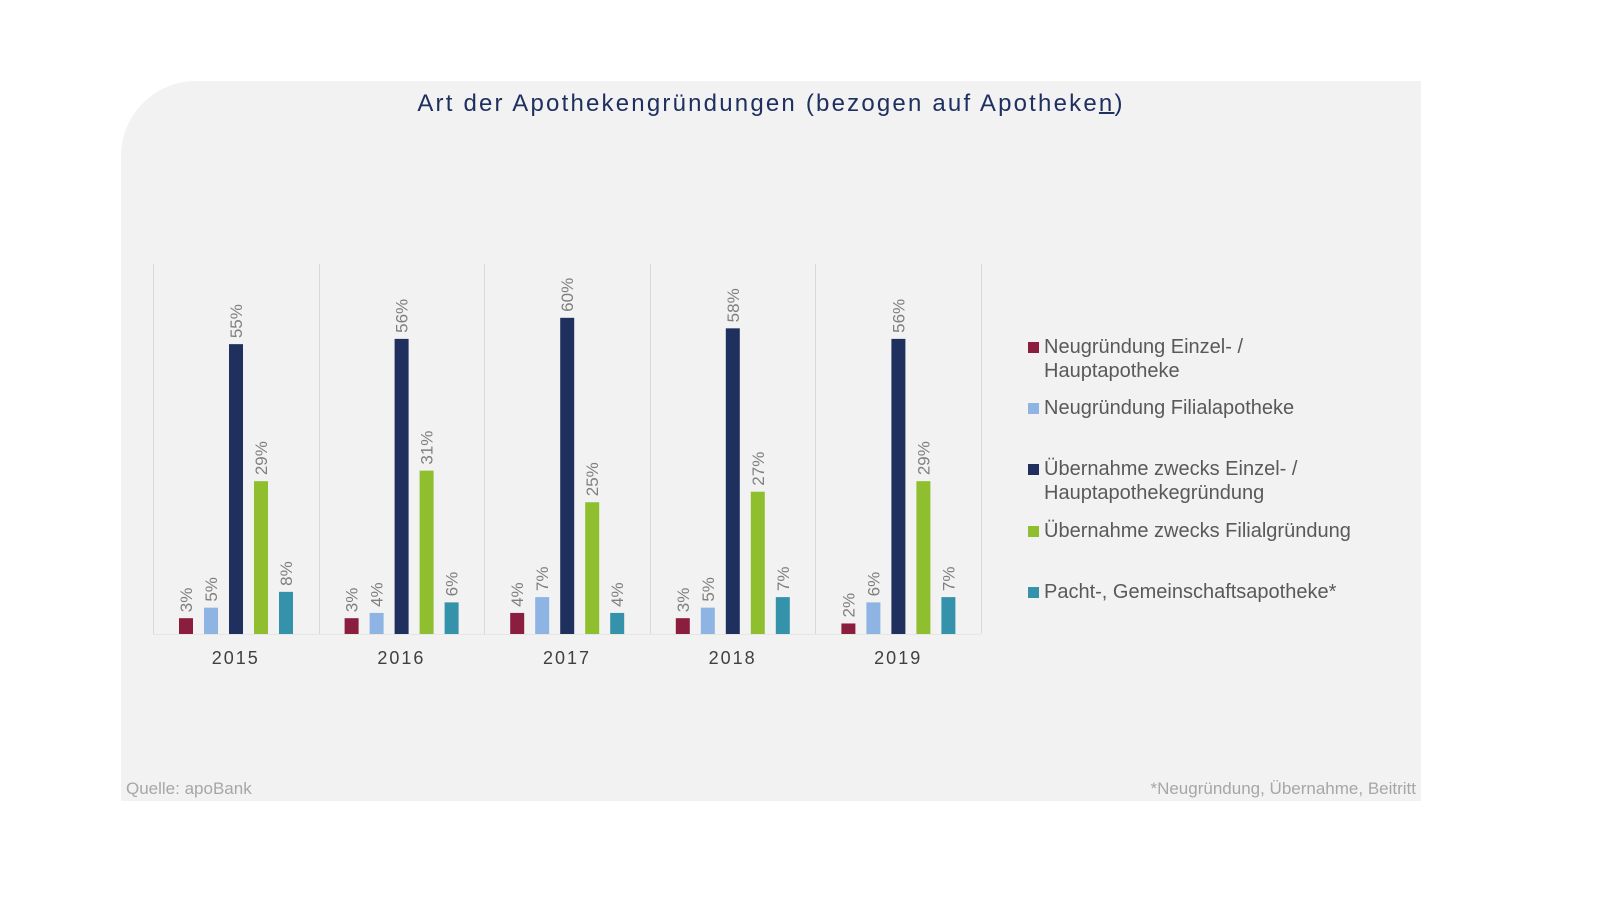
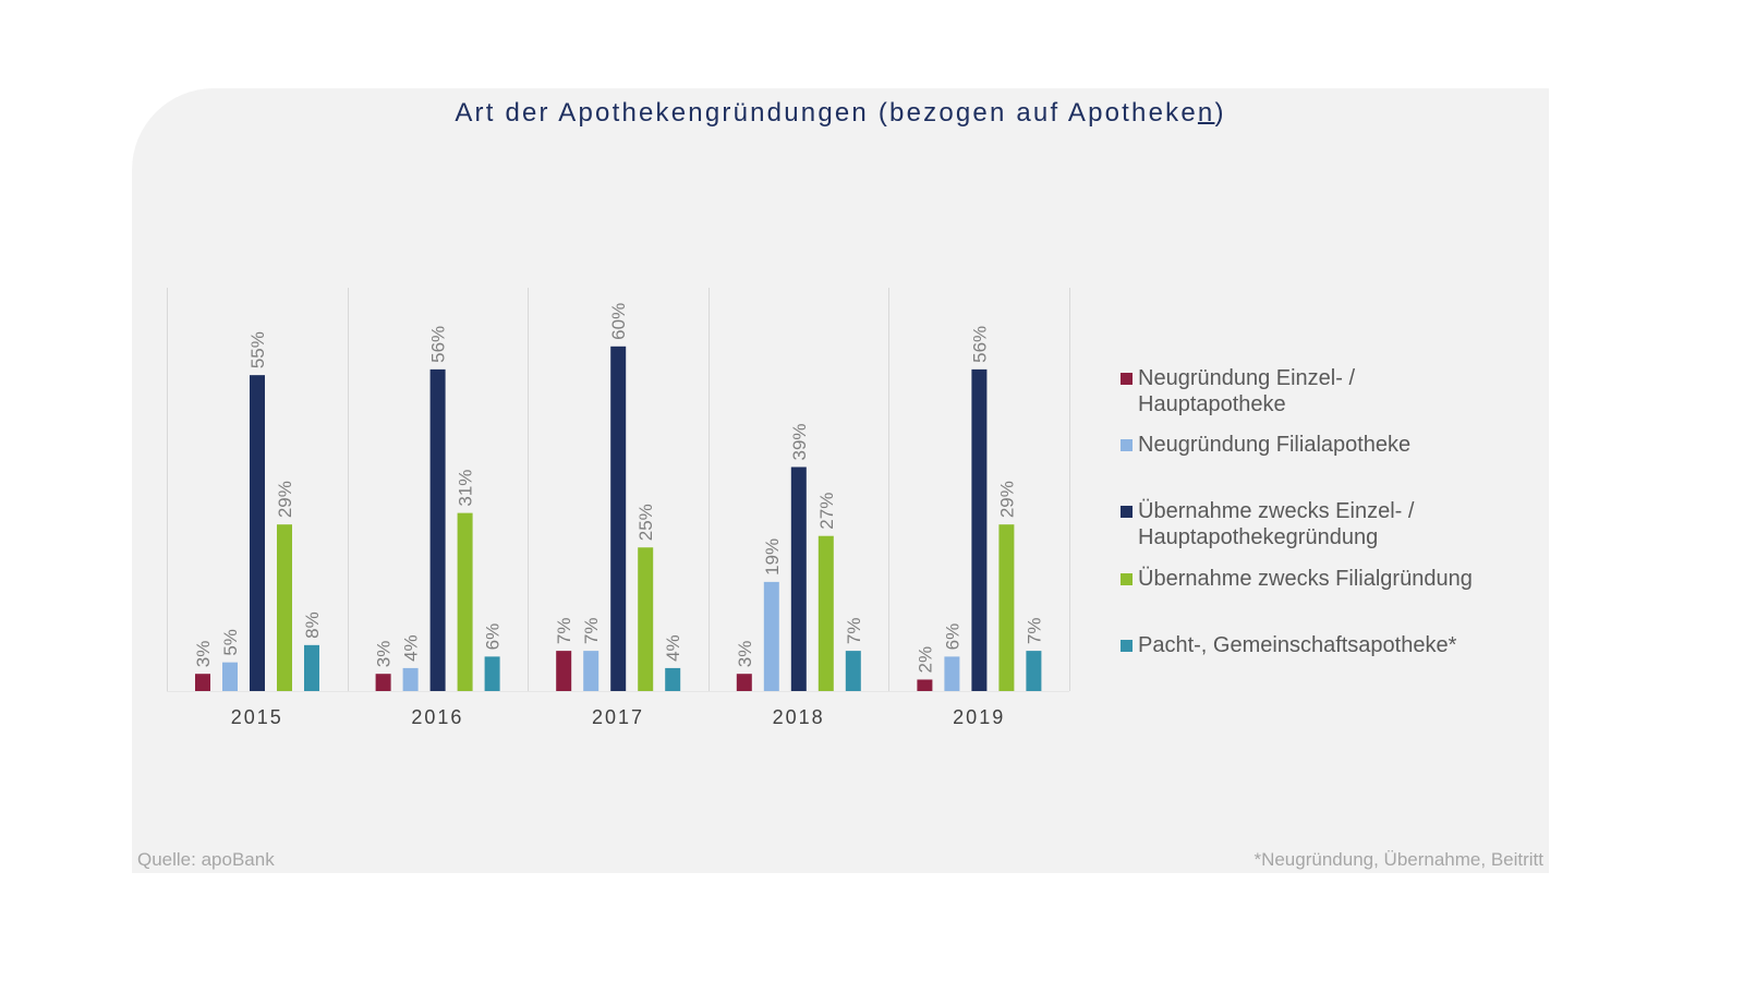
Neugründung Einzel- / Hauptapotheke/2017: 4% -> 7%
Neugründung Filialapotheke/2018: 5% -> 19%
Übernahme zwecks Einzel- / Hauptapothekegründung/2018: 58% -> 39%
